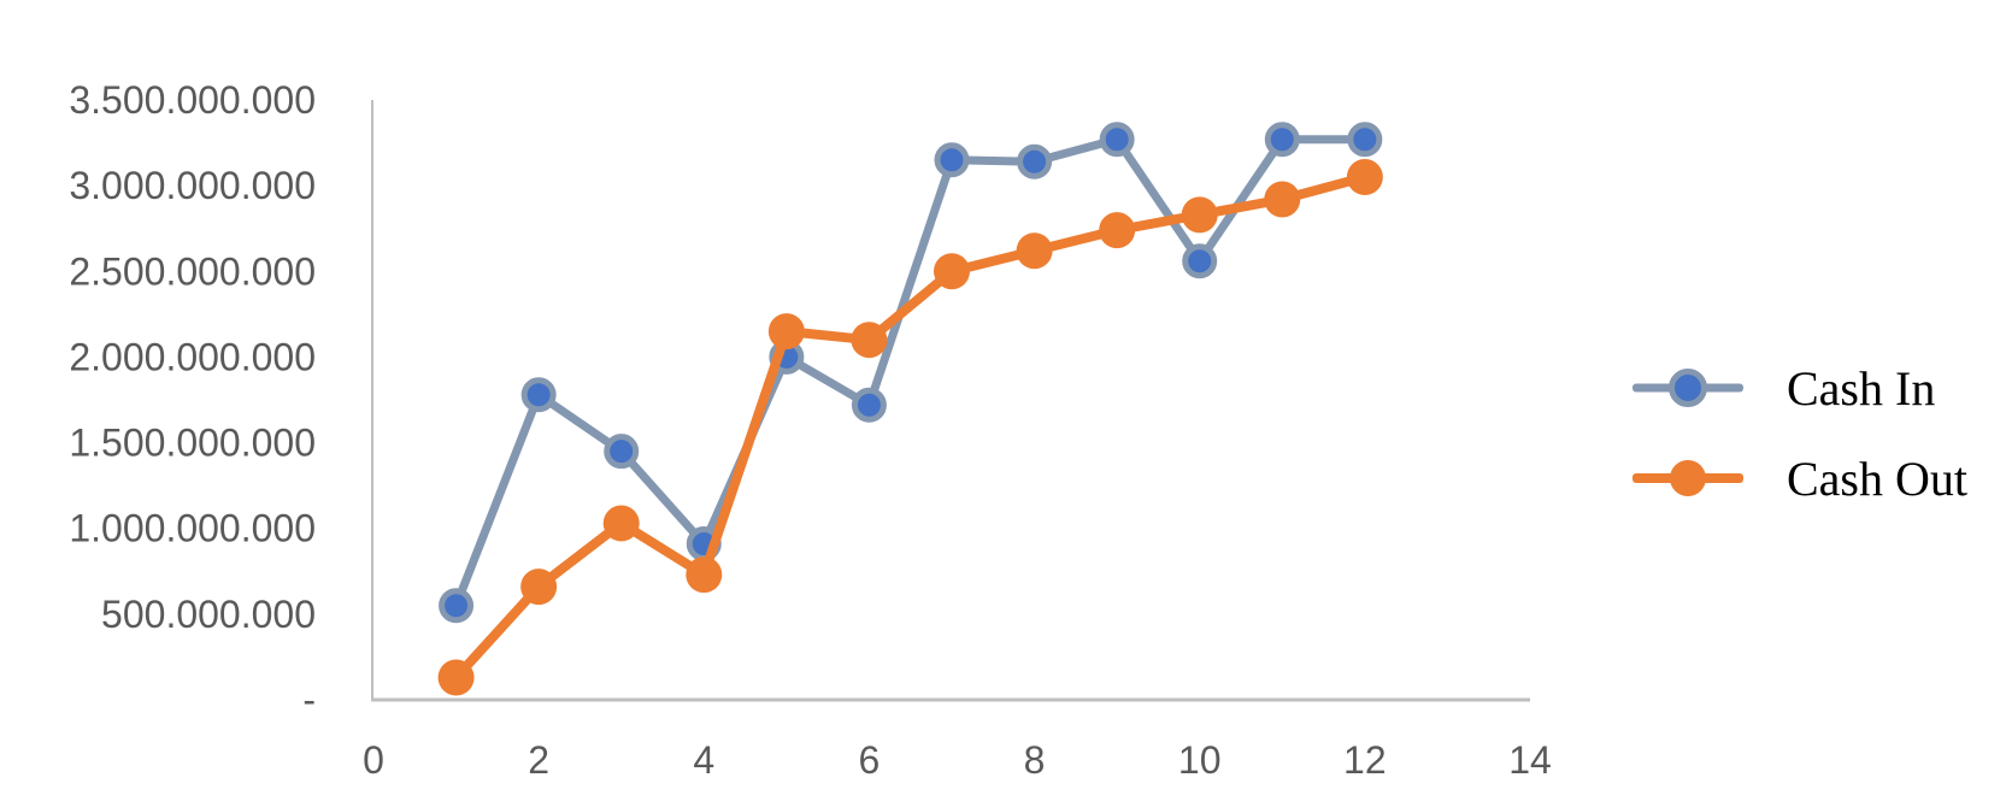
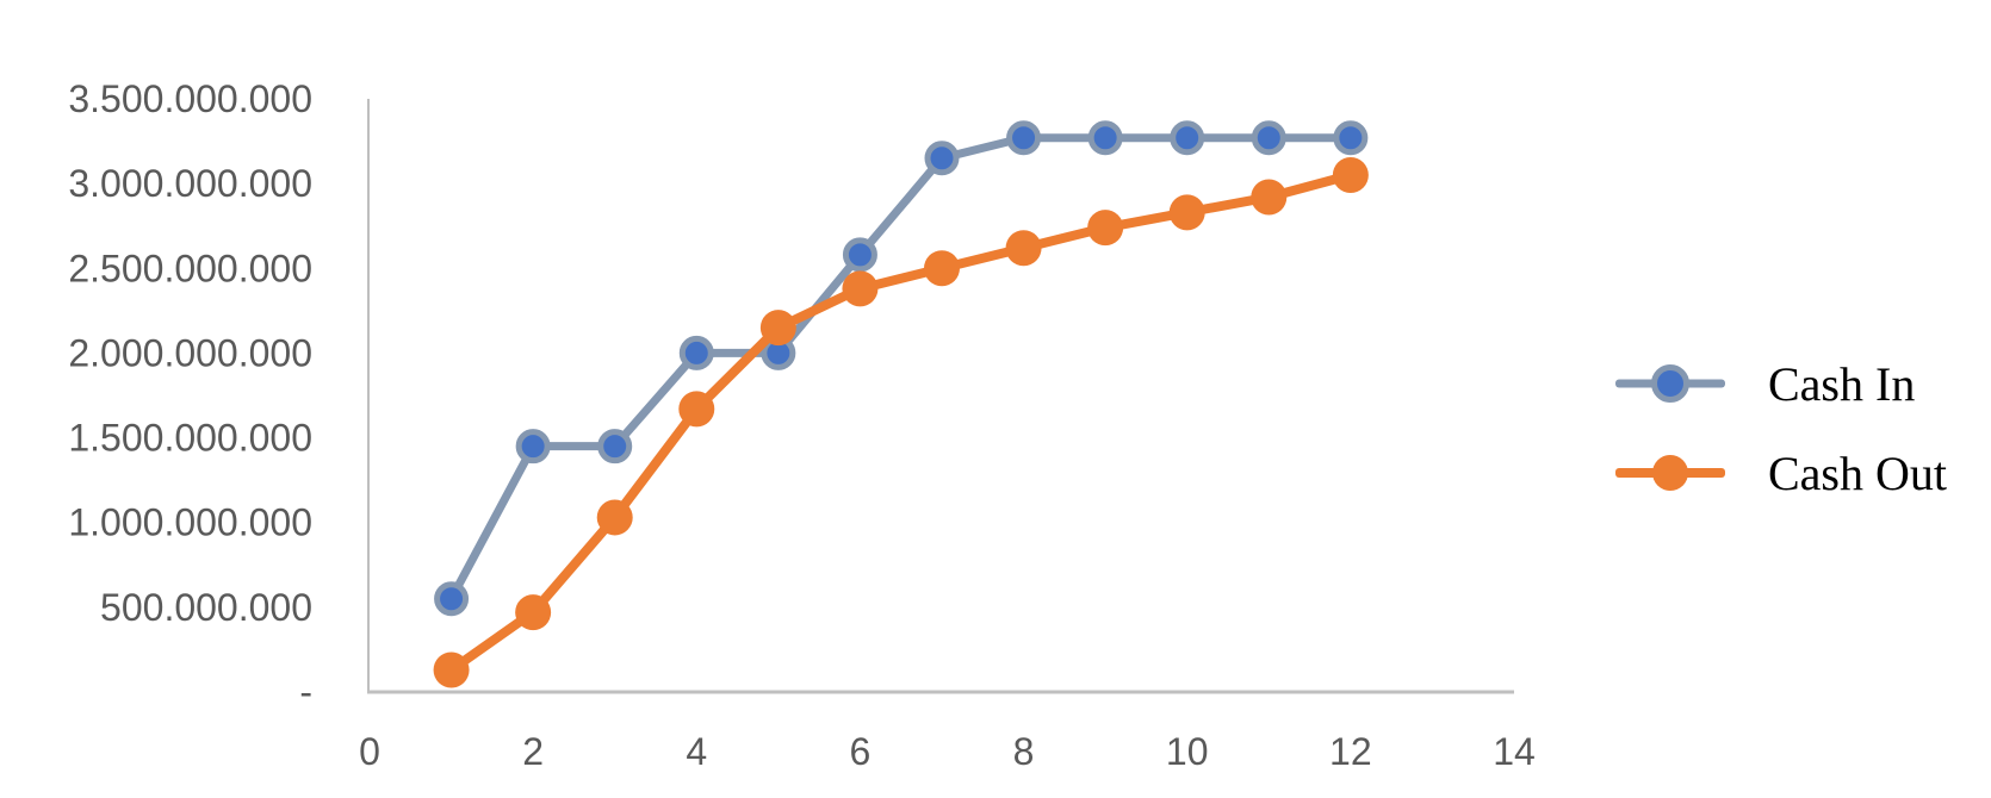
Cash In/2: 1780000000 -> 1450000000
Cash Out/2: 660000000 -> 470000000
Cash In/4: 910000000 -> 2000000000
Cash Out/4: 730000000 -> 1670000000
Cash In/6: 1720000000 -> 2580000000
Cash Out/6: 2100000000 -> 2380000000
Cash In/8: 3140000000 -> 3270000000
Cash In/10: 2560000000 -> 3270000000
